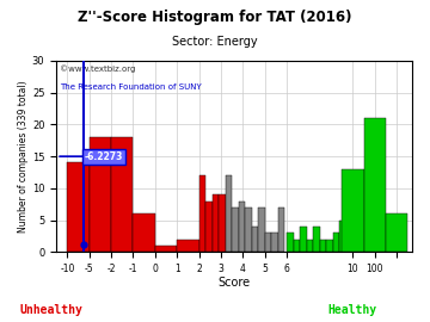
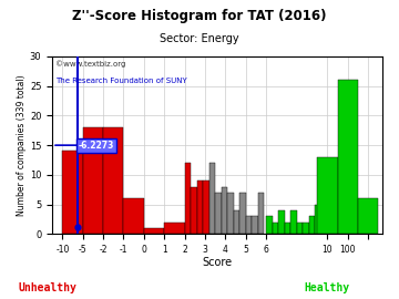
100: 21 -> 26
